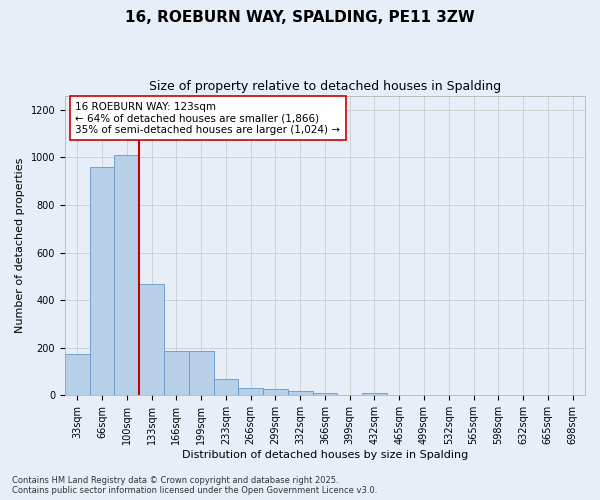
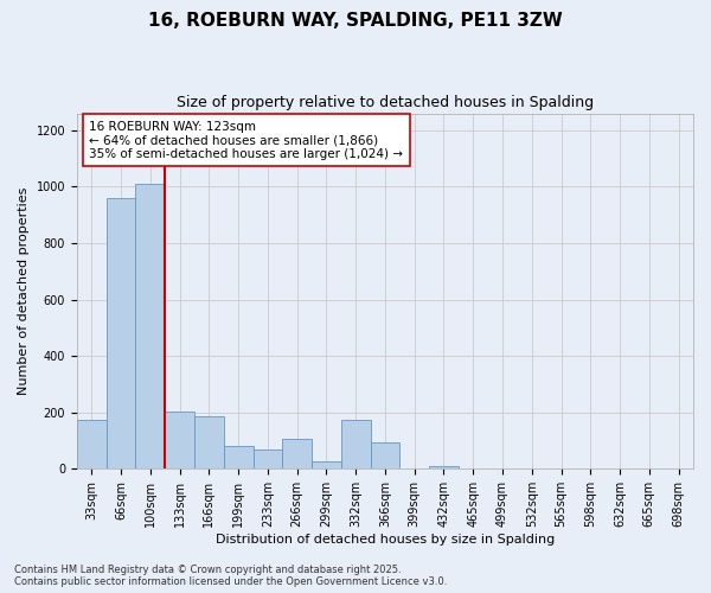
133sqm: 470 -> 205
199sqm: 185 -> 80
266sqm: 30 -> 105
332sqm: 20 -> 175
366sqm: 10 -> 95
